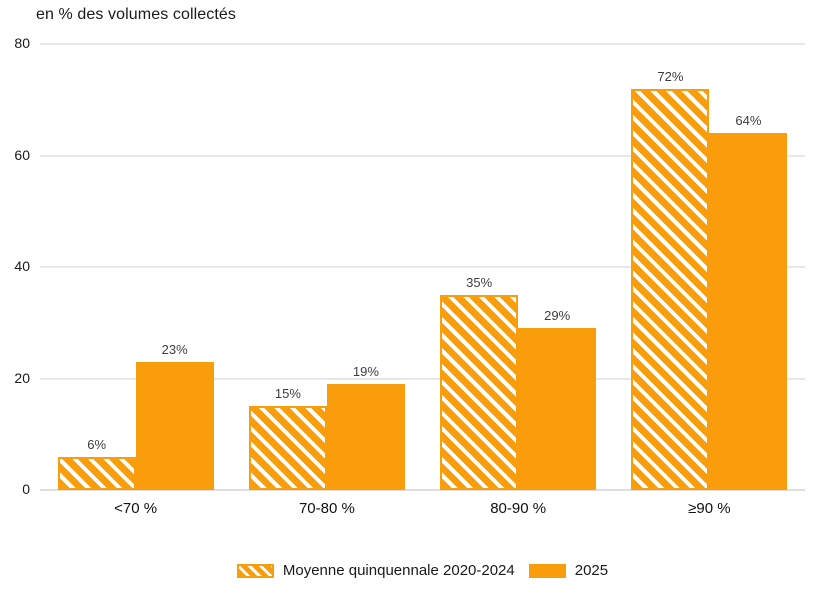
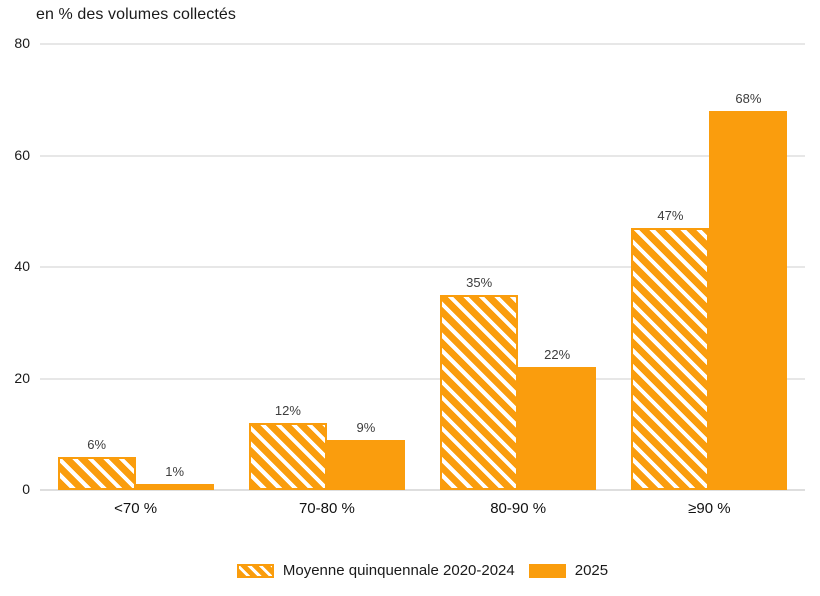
2025/<70 %: 23% -> 1%
Moyenne quinquennale 2020-2024/70-80 %: 15% -> 12%
2025/70-80 %: 19% -> 9%
2025/80-90 %: 29% -> 22%
Moyenne quinquennale 2020-2024/≥90 %: 72% -> 47%
2025/≥90 %: 64% -> 68%
